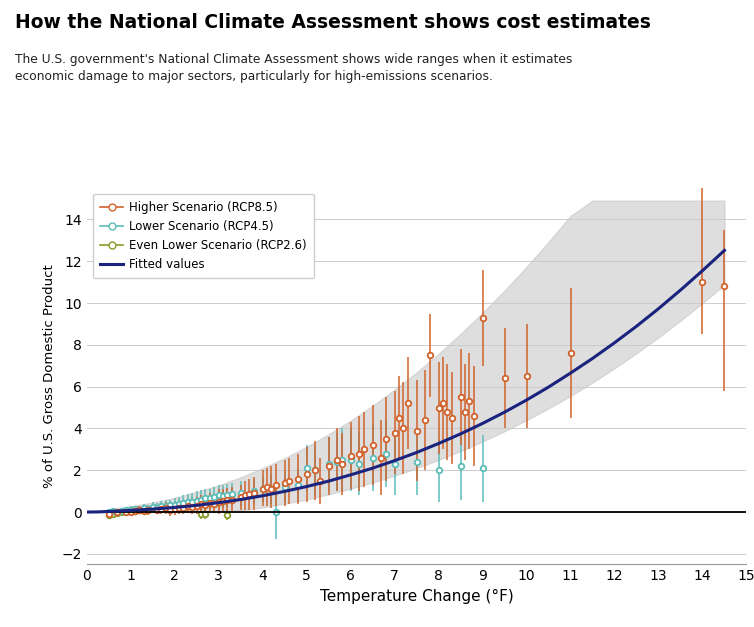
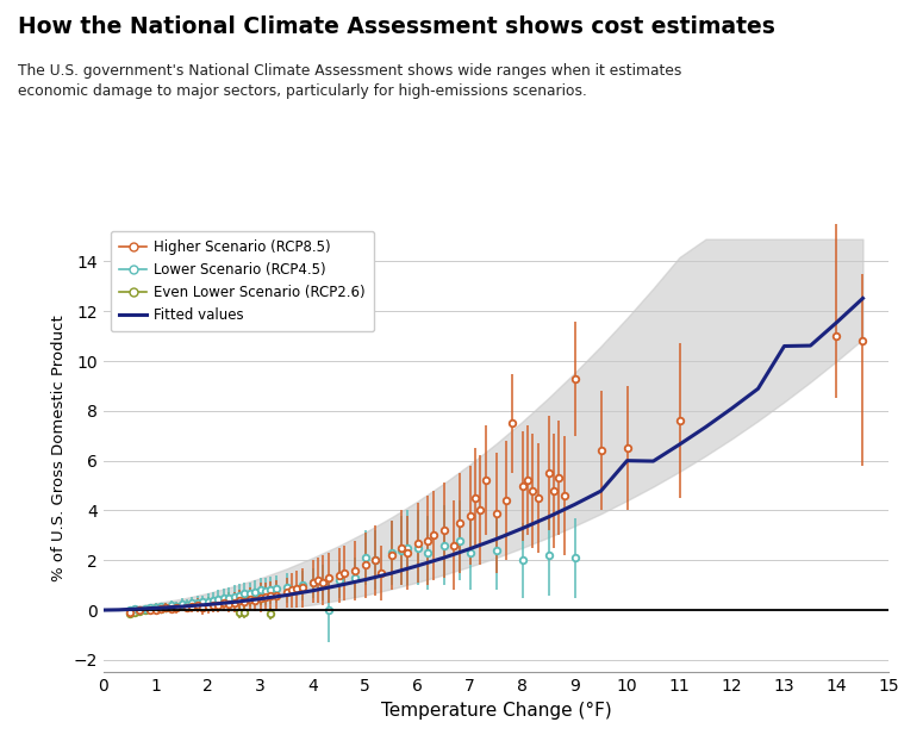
Fitted values/10: 5.36 -> 6.00
Fitted values/13: 9.73 -> 10.60
